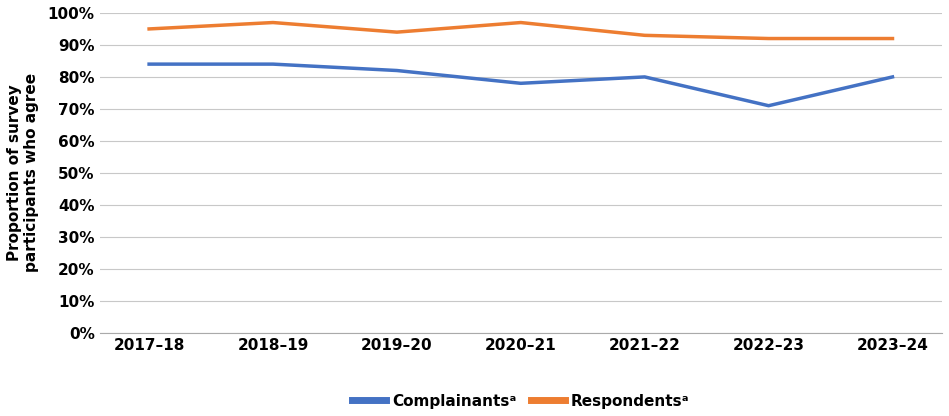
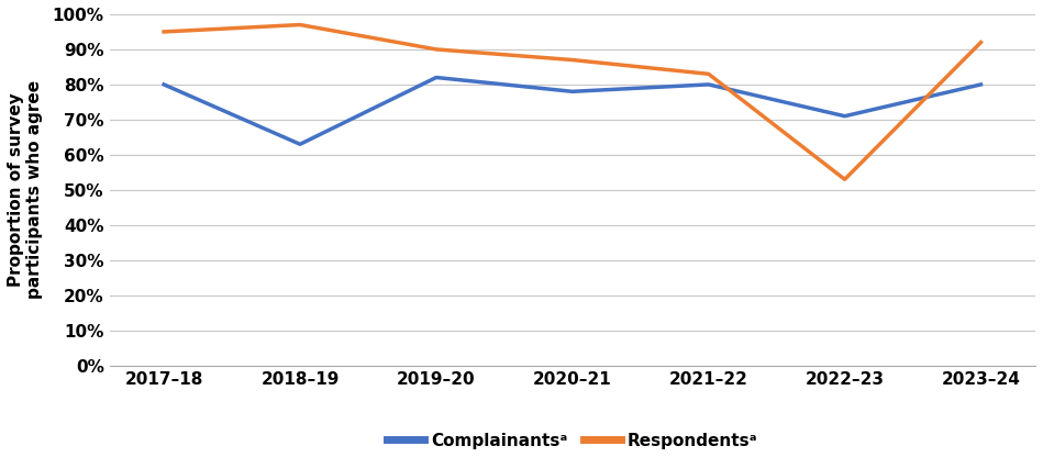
Complainantsᵃ/2017–18: 84% -> 80%
Complainantsᵃ/2018–19: 84% -> 63%
Respondentsᵃ/2019–20: 94% -> 90%
Respondentsᵃ/2020–21: 97% -> 87%
Respondentsᵃ/2021–22: 93% -> 83%
Respondentsᵃ/2022–23: 92% -> 53%
